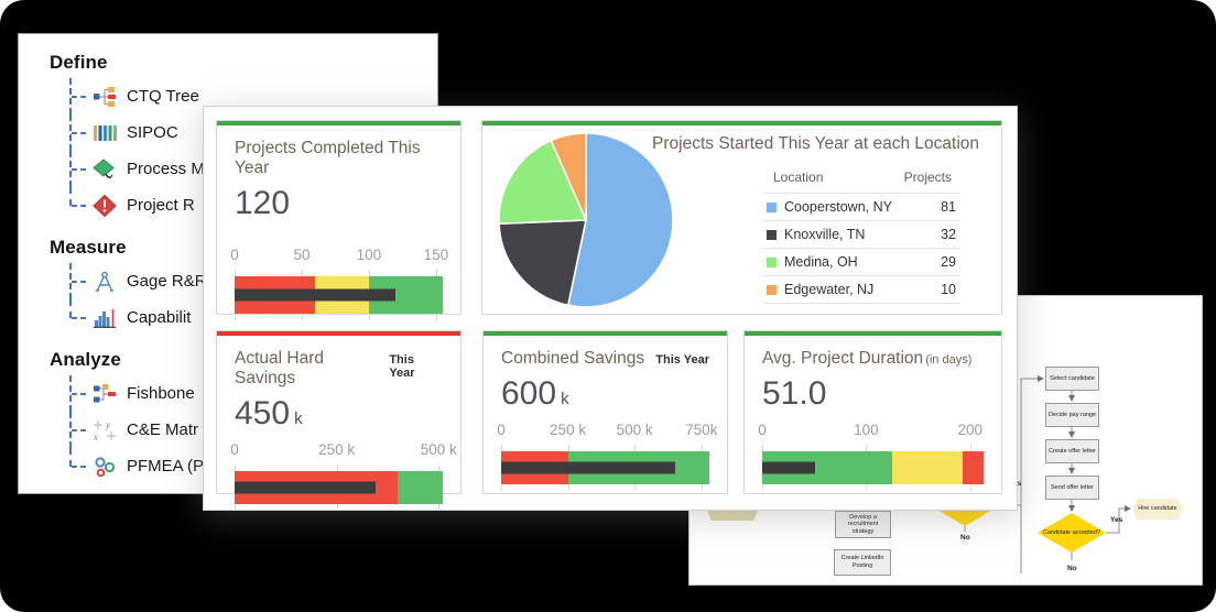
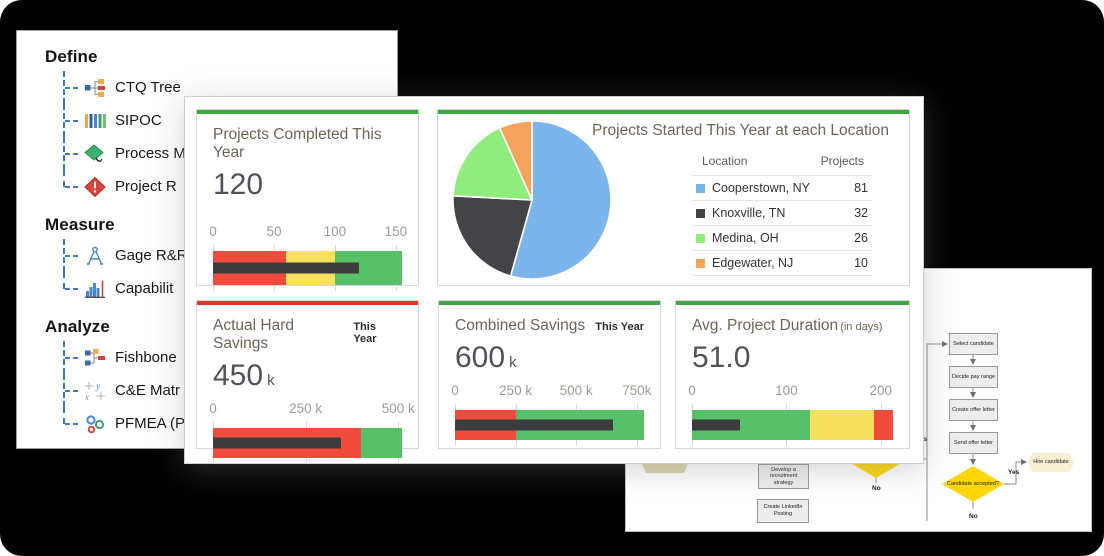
Projects Started This Year at each Location/Medina, OH: 29 -> 26
